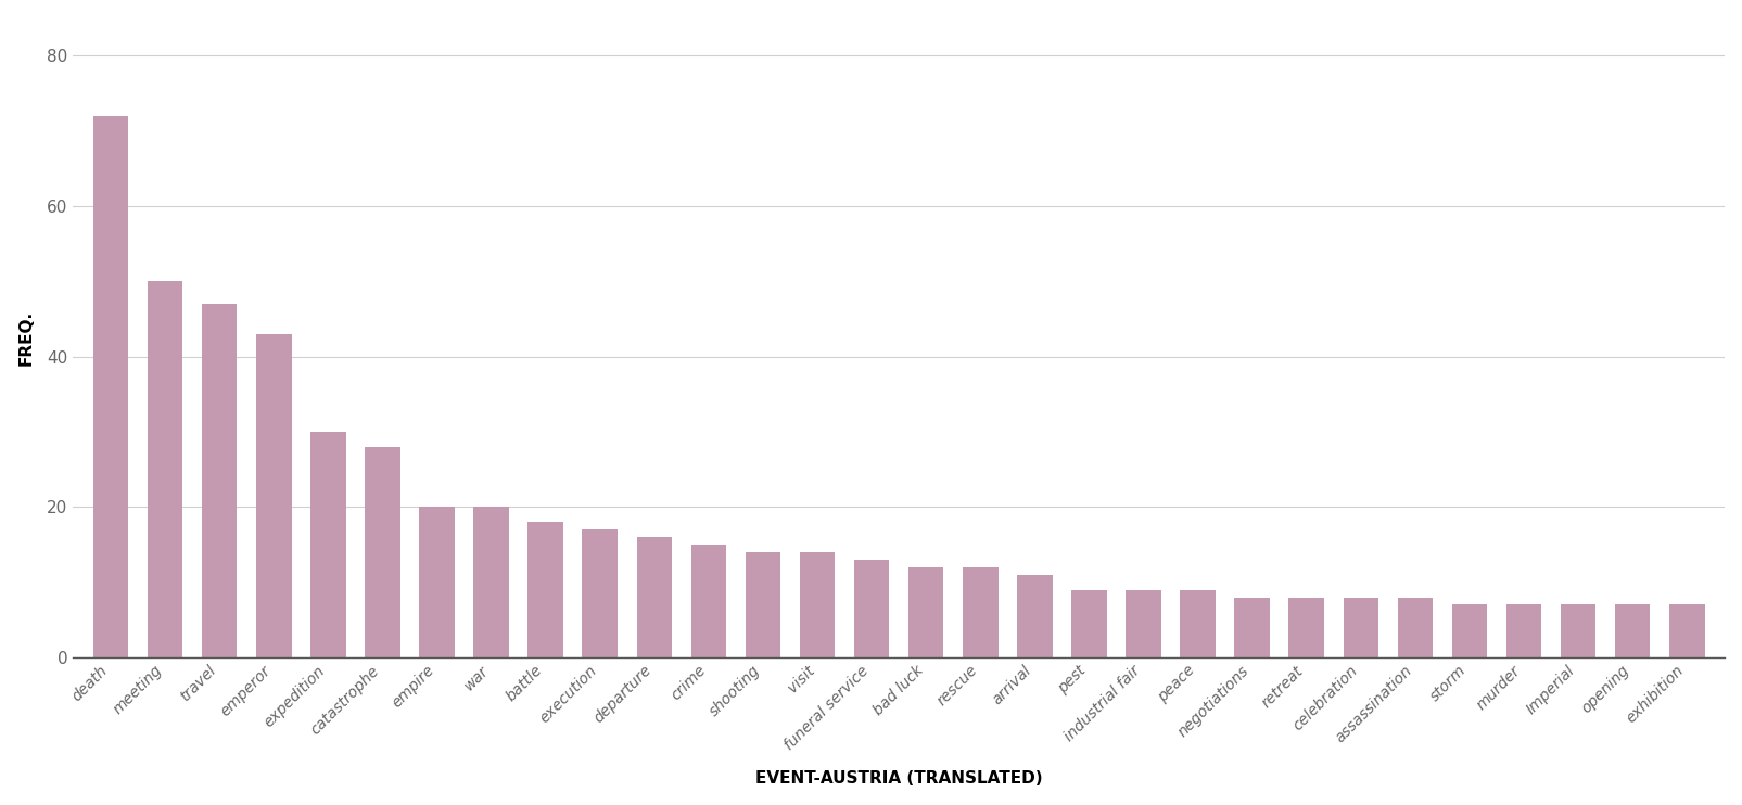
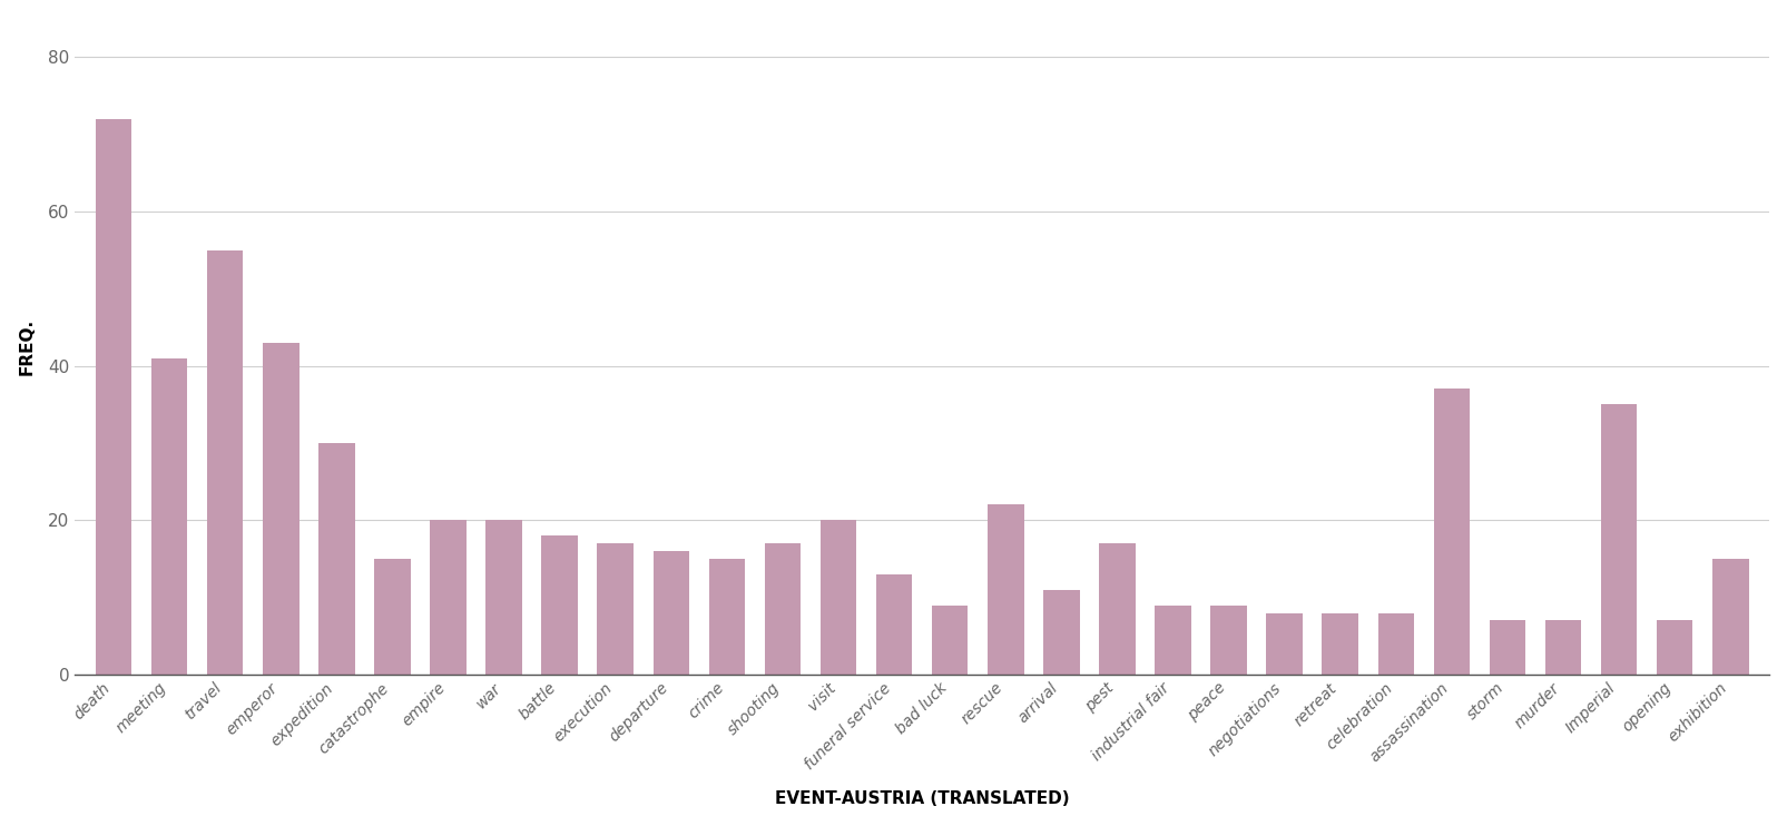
meeting: 50 -> 41
travel: 47 -> 55
catastrophe: 28 -> 15
shooting: 14 -> 17
visit: 14 -> 20
bad luck: 12 -> 9
rescue: 12 -> 22
pest: 9 -> 17
assassination: 8 -> 37
Imperial: 7 -> 35
exhibition: 7 -> 15
